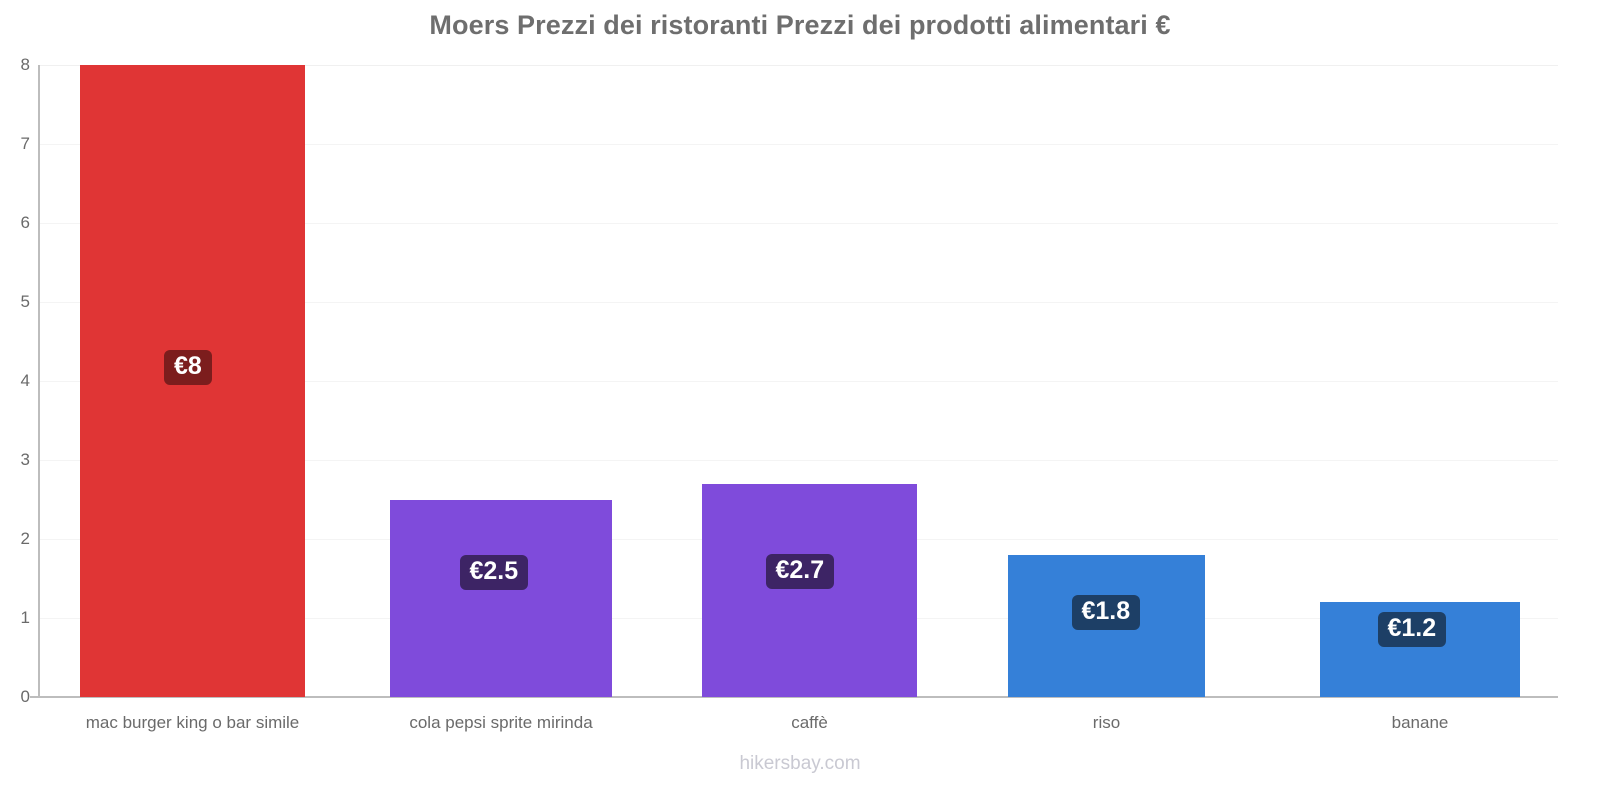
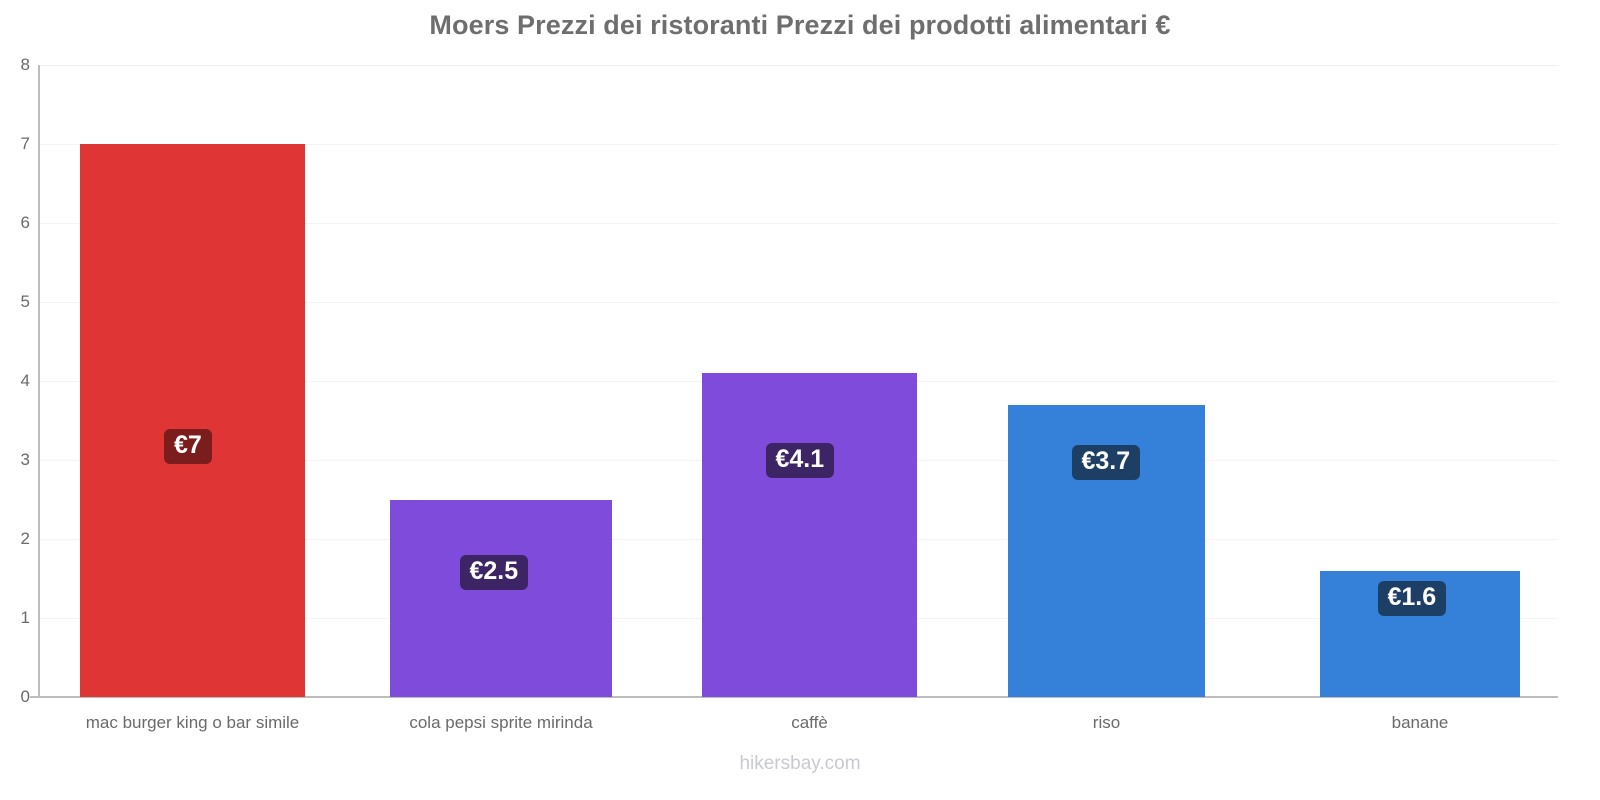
mac burger king o bar simile: €8 -> €7
caffè: €2.7 -> €4.1
riso: €1.8 -> €3.7
banane: €1.2 -> €1.6
